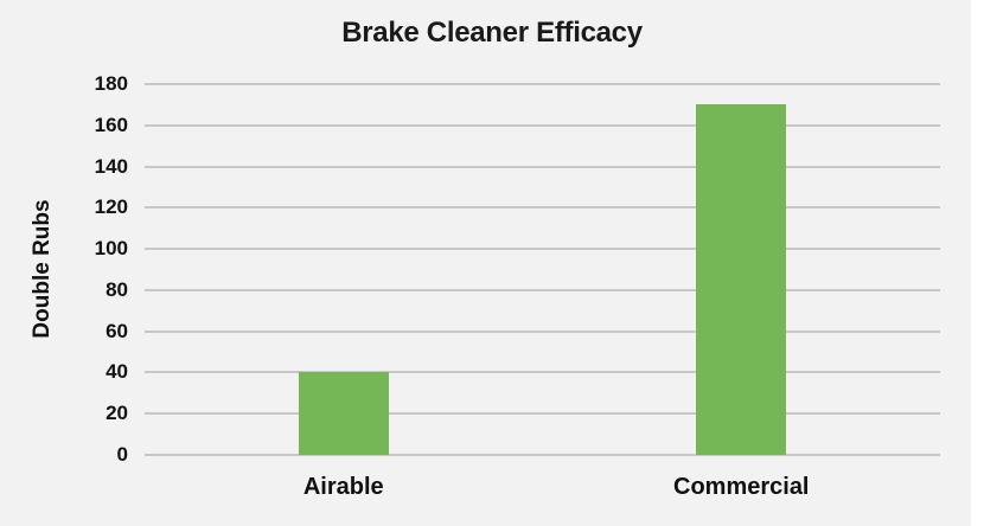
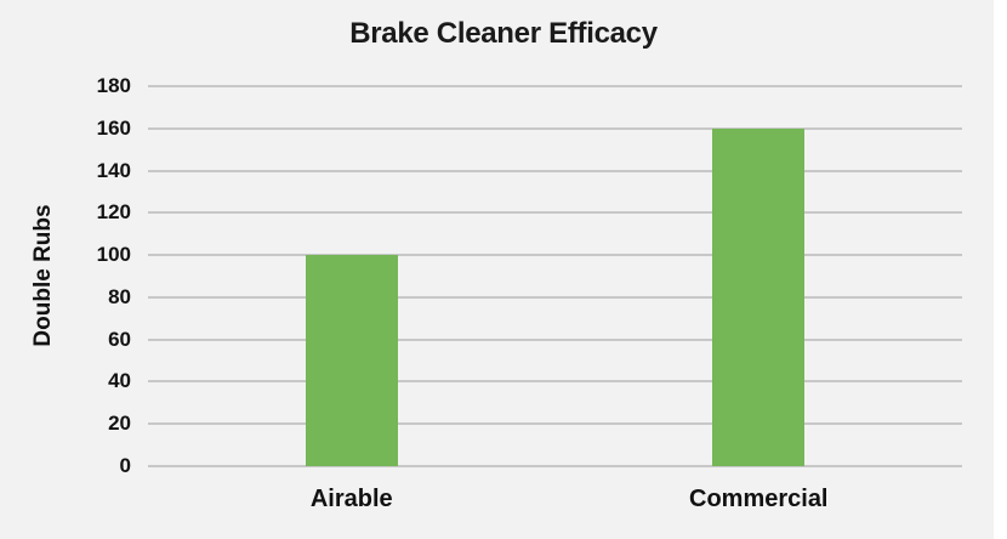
Airable: 40 -> 100
Commercial: 170 -> 160
